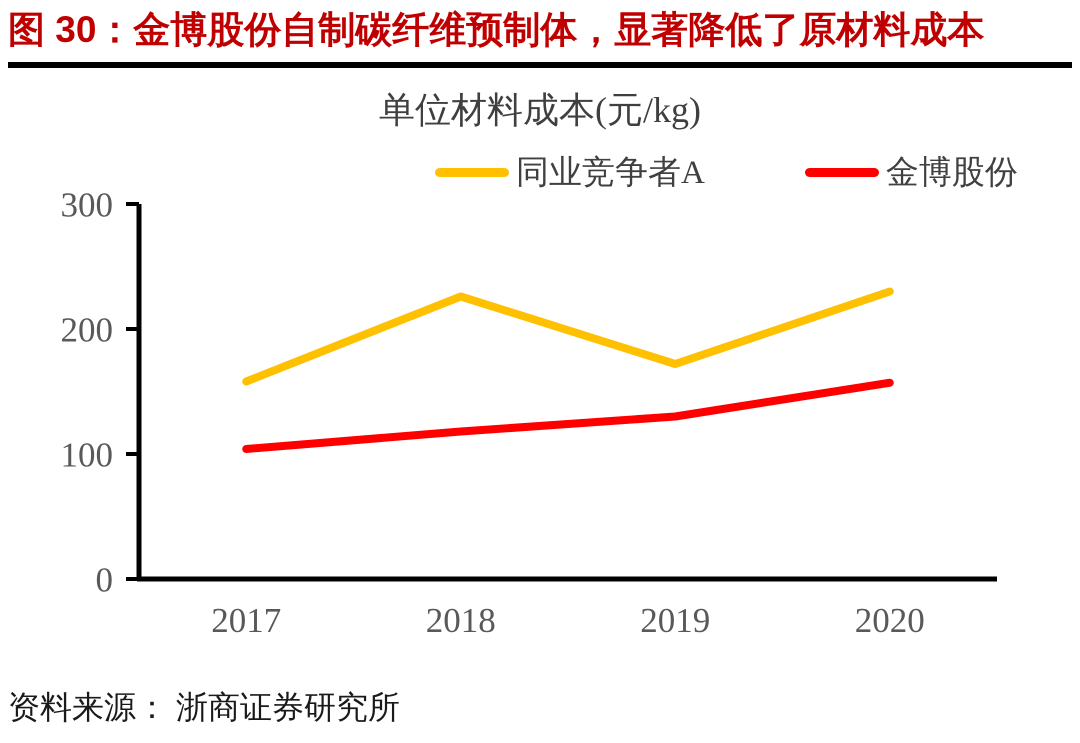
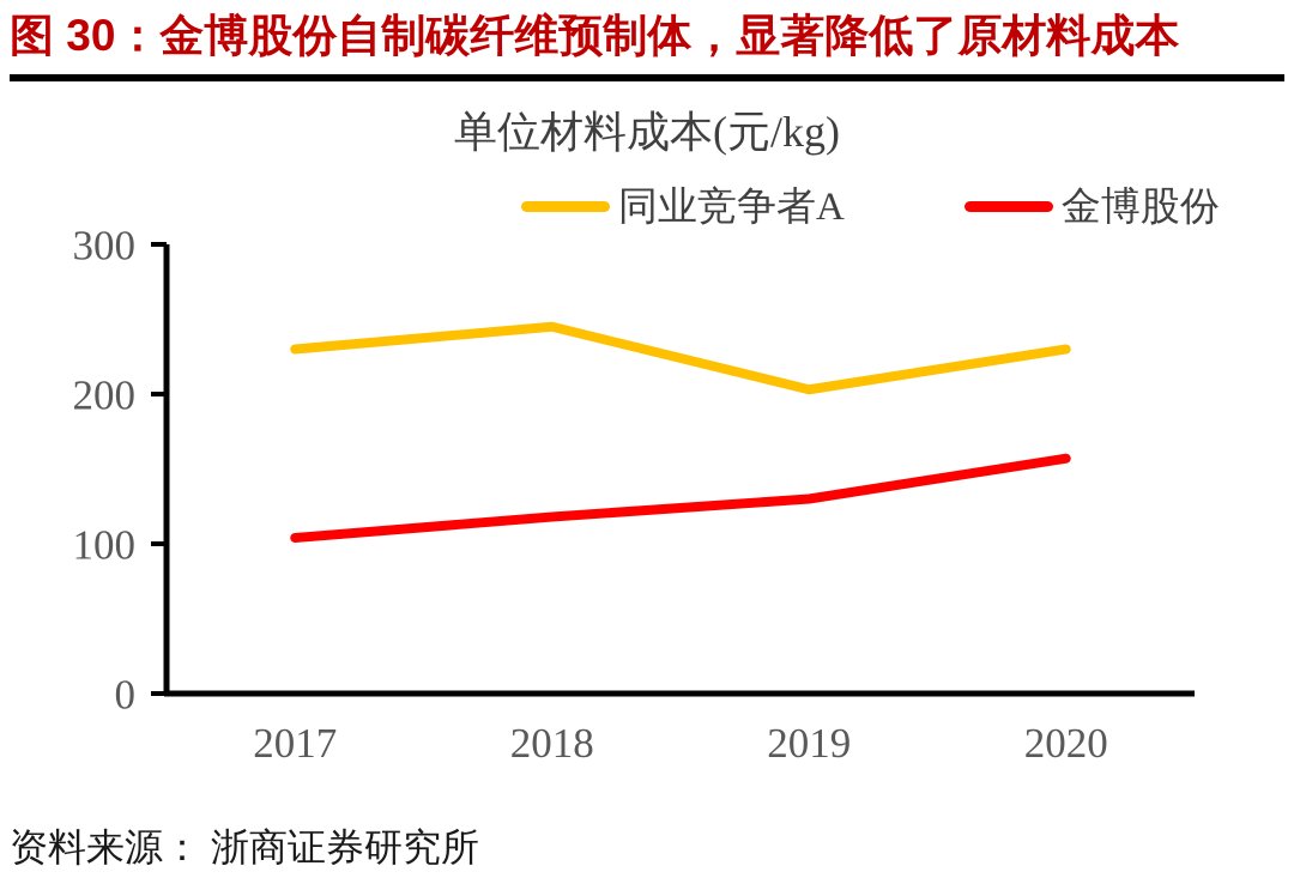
同业竞争者A/2017: 158 -> 230
同业竞争者A/2018: 226 -> 245
同业竞争者A/2019: 172 -> 203
